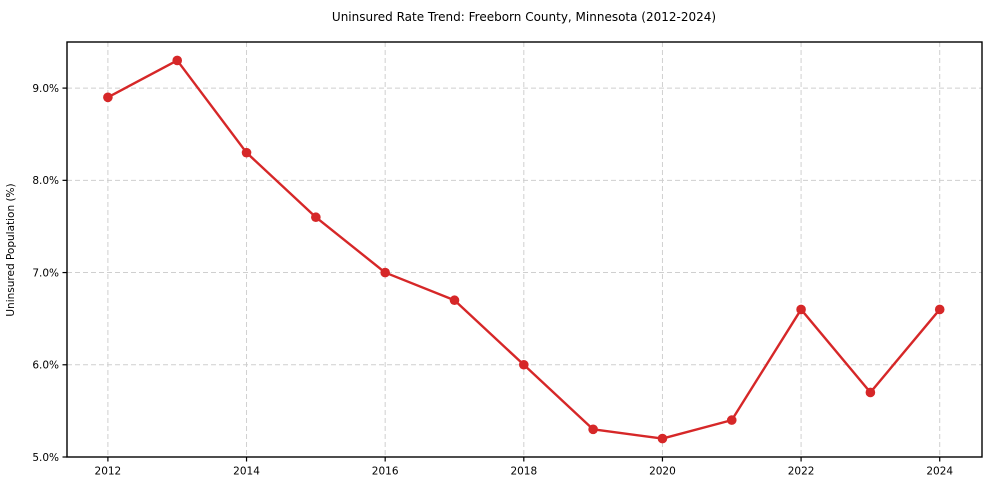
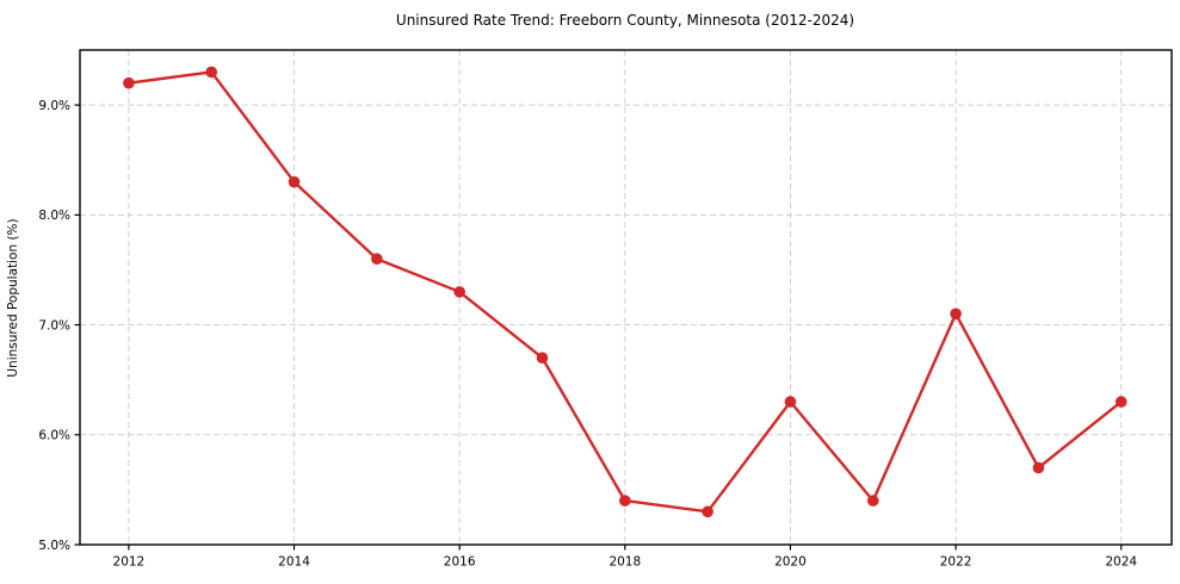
2012: 8.9% -> 9.2%
2016: 7.0% -> 7.3%
2018: 6.0% -> 5.4%
2020: 5.2% -> 6.3%
2022: 6.6% -> 7.1%
2024: 6.6% -> 6.3%
